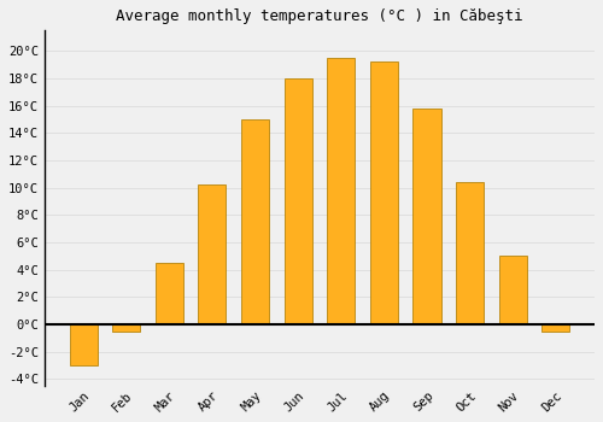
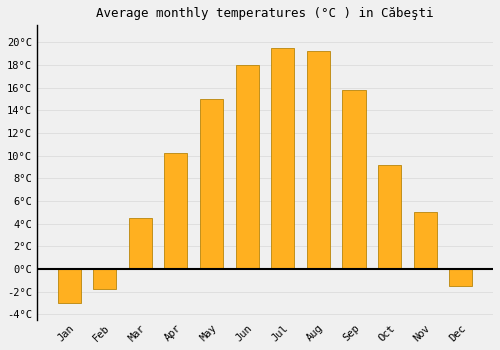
Feb: -0.5°C -> -1.8°C
Oct: 10.4°C -> 9.2°C
Dec: -0.5°C -> -1.5°C
